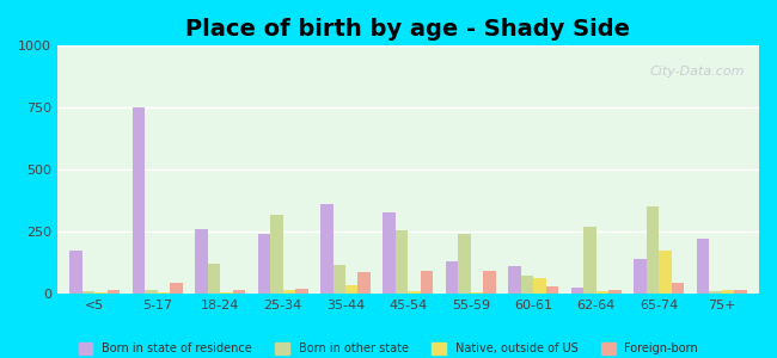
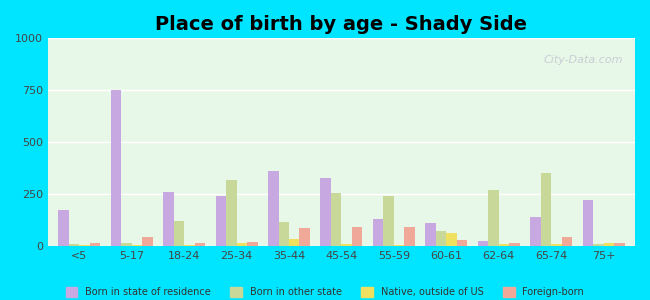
Native, outside of US/65-74: 175 -> 10
